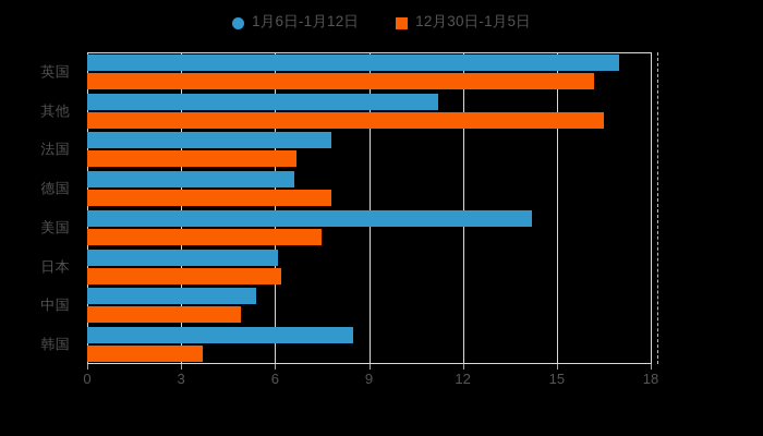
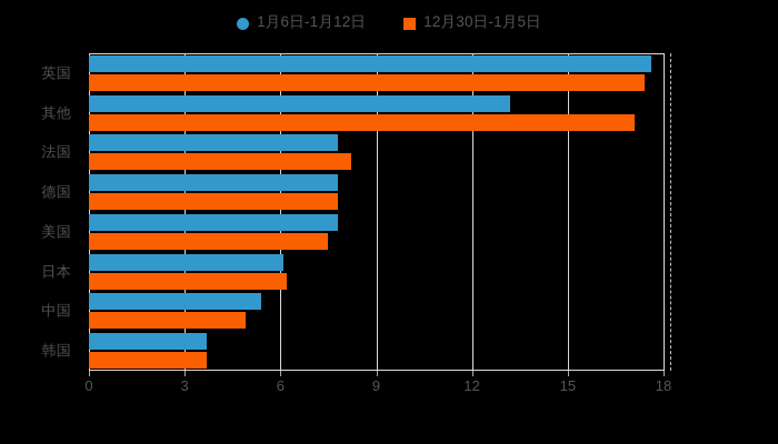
1月6日-1月12日/英国: 17.0 -> 17.6
12月30日-1月5日/英国: 16.2 -> 17.4
1月6日-1月12日/其他: 11.2 -> 13.2
12月30日-1月5日/其他: 16.5 -> 17.1
12月30日-1月5日/法国: 6.7 -> 8.2
1月6日-1月12日/德国: 6.6 -> 7.8
1月6日-1月12日/美国: 14.2 -> 7.8
1月6日-1月12日/韩国: 8.5 -> 3.7
